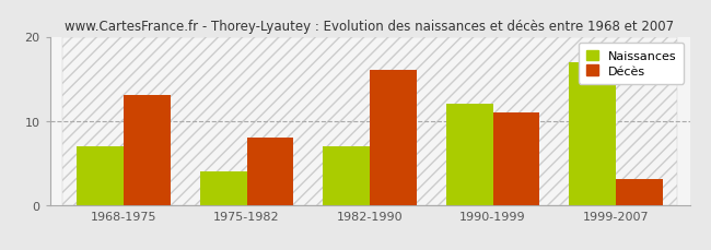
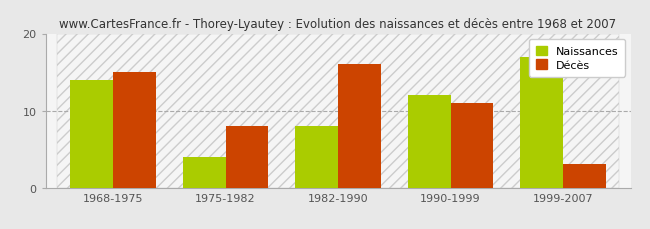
Naissances/1968-1975: 7 -> 14
Décès/1968-1975: 13 -> 15
Naissances/1982-1990: 7 -> 8
